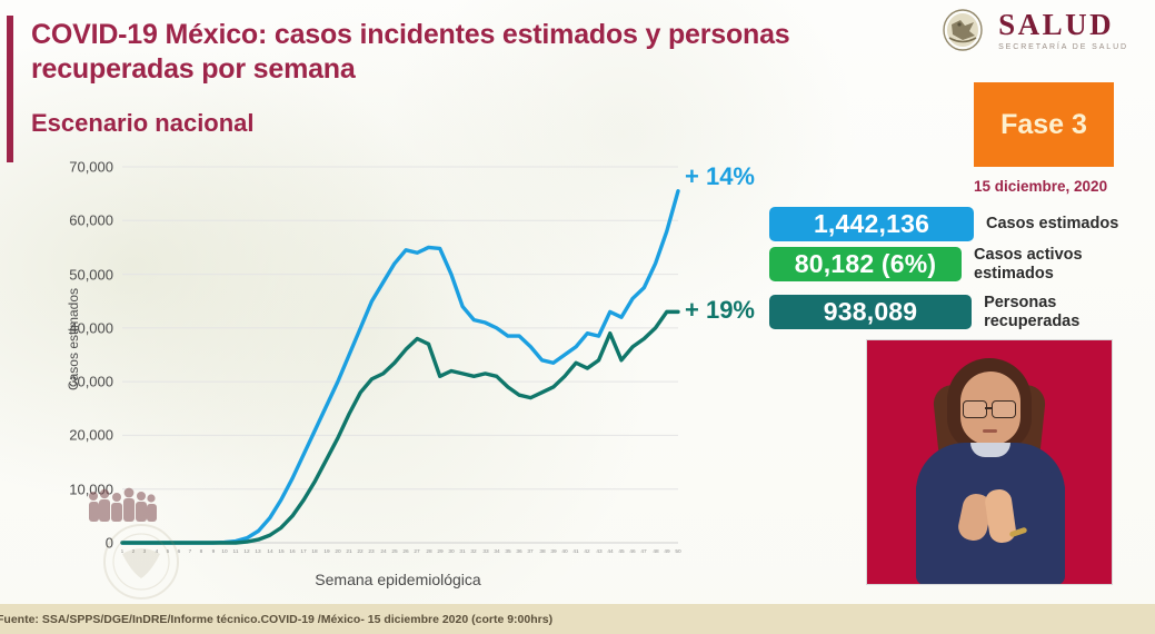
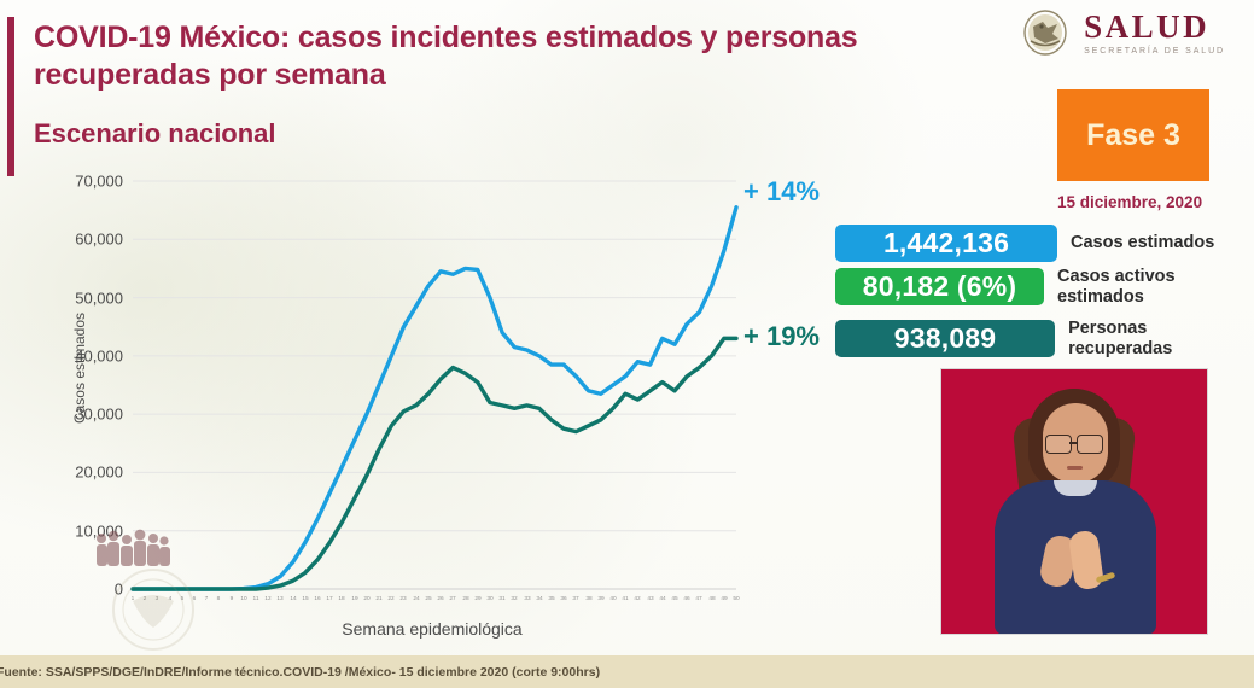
Personas recuperadas/29: 31000 -> 36000
Personas recuperadas/44: 39000 -> 36000
